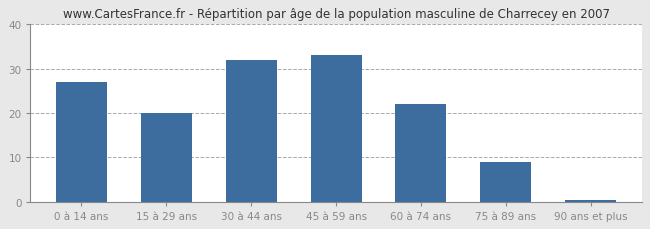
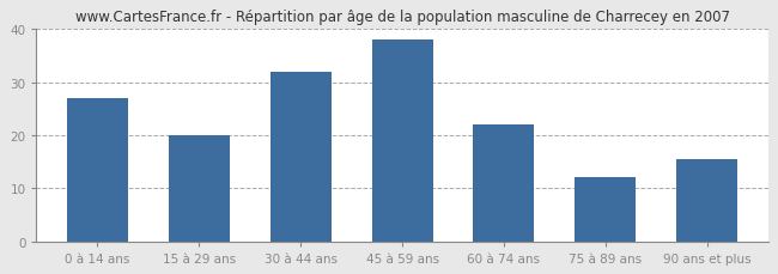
45 à 59 ans: 33.0 -> 38.0
75 à 89 ans: 9.0 -> 12.0
90 ans et plus: 0.4 -> 15.5
